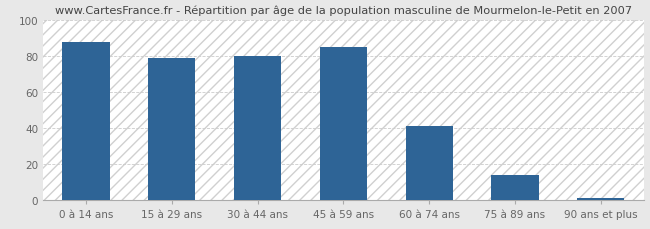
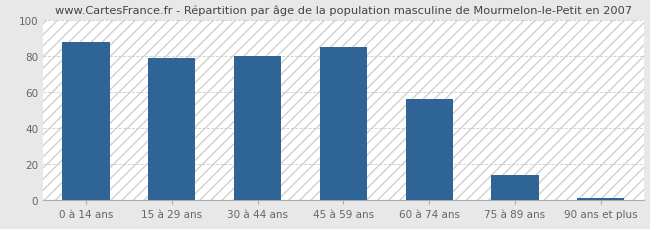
60 à 74 ans: 41 -> 56
